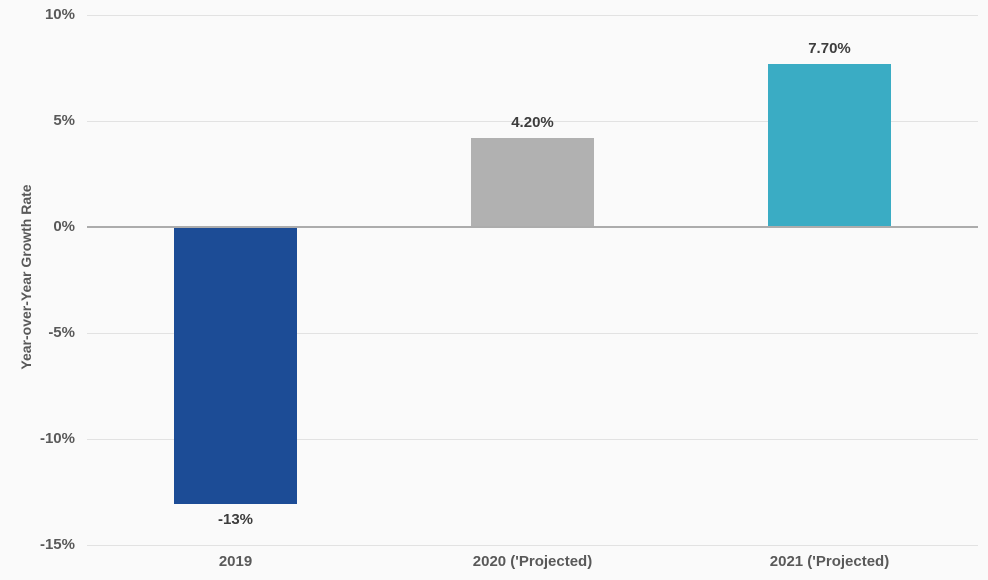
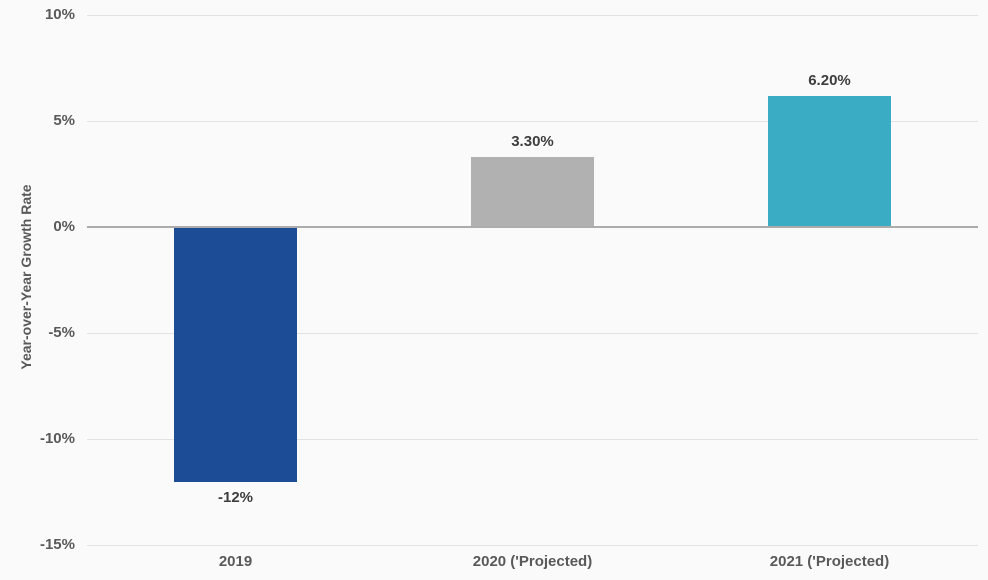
2019: -13% -> -12%
2020 ('Projected): 4.20% -> 3.30%
2021 ('Projected): 7.70% -> 6.20%
